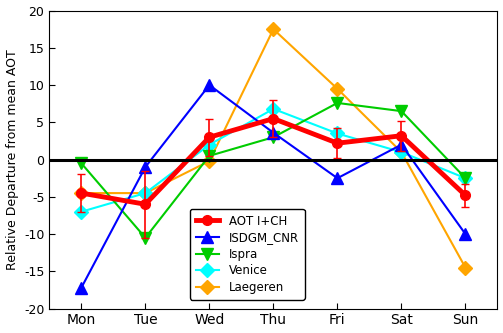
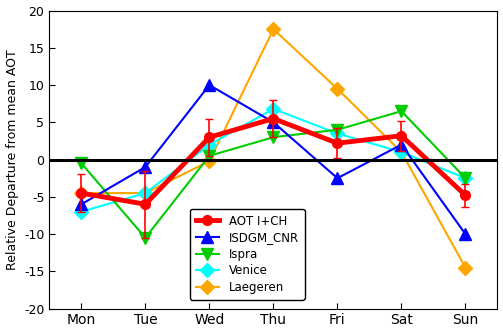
ISDGM_CNR/Mon: -17.2 -> -6.0
ISDGM_CNR/Thu: 3.6 -> 5.0
Ispra/Fri: 7.6 -> 4.0
